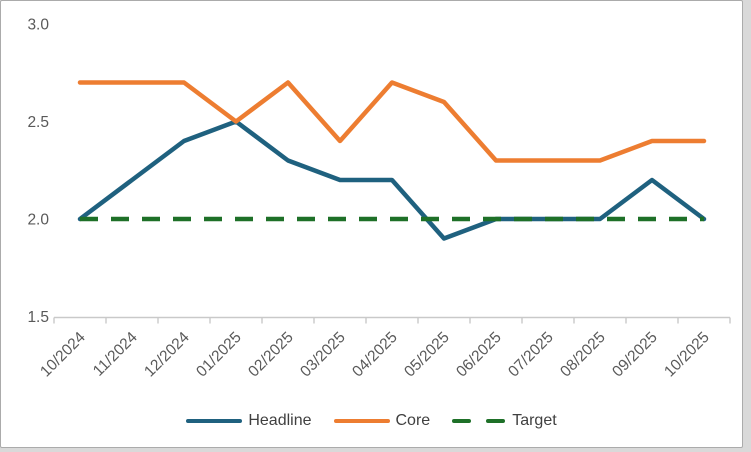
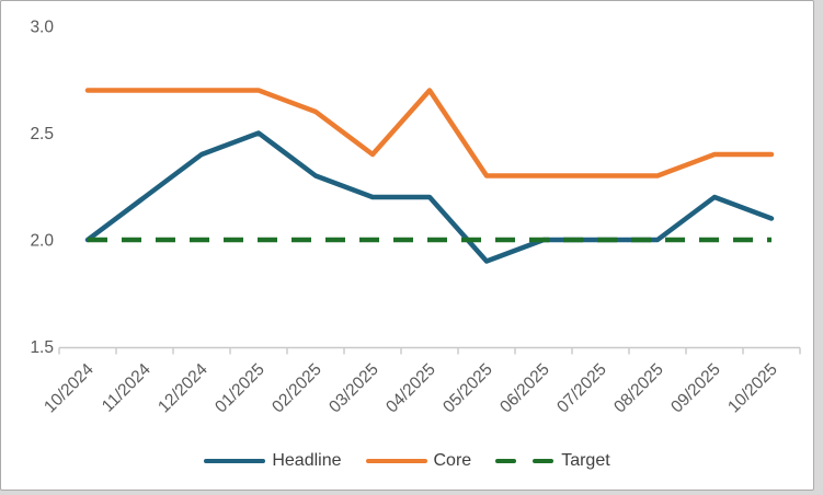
Core/01/2025: 2.5 -> 2.7
Core/02/2025: 2.7 -> 2.6
Core/05/2025: 2.6 -> 2.3
Headline/10/2025: 2.0 -> 2.1
